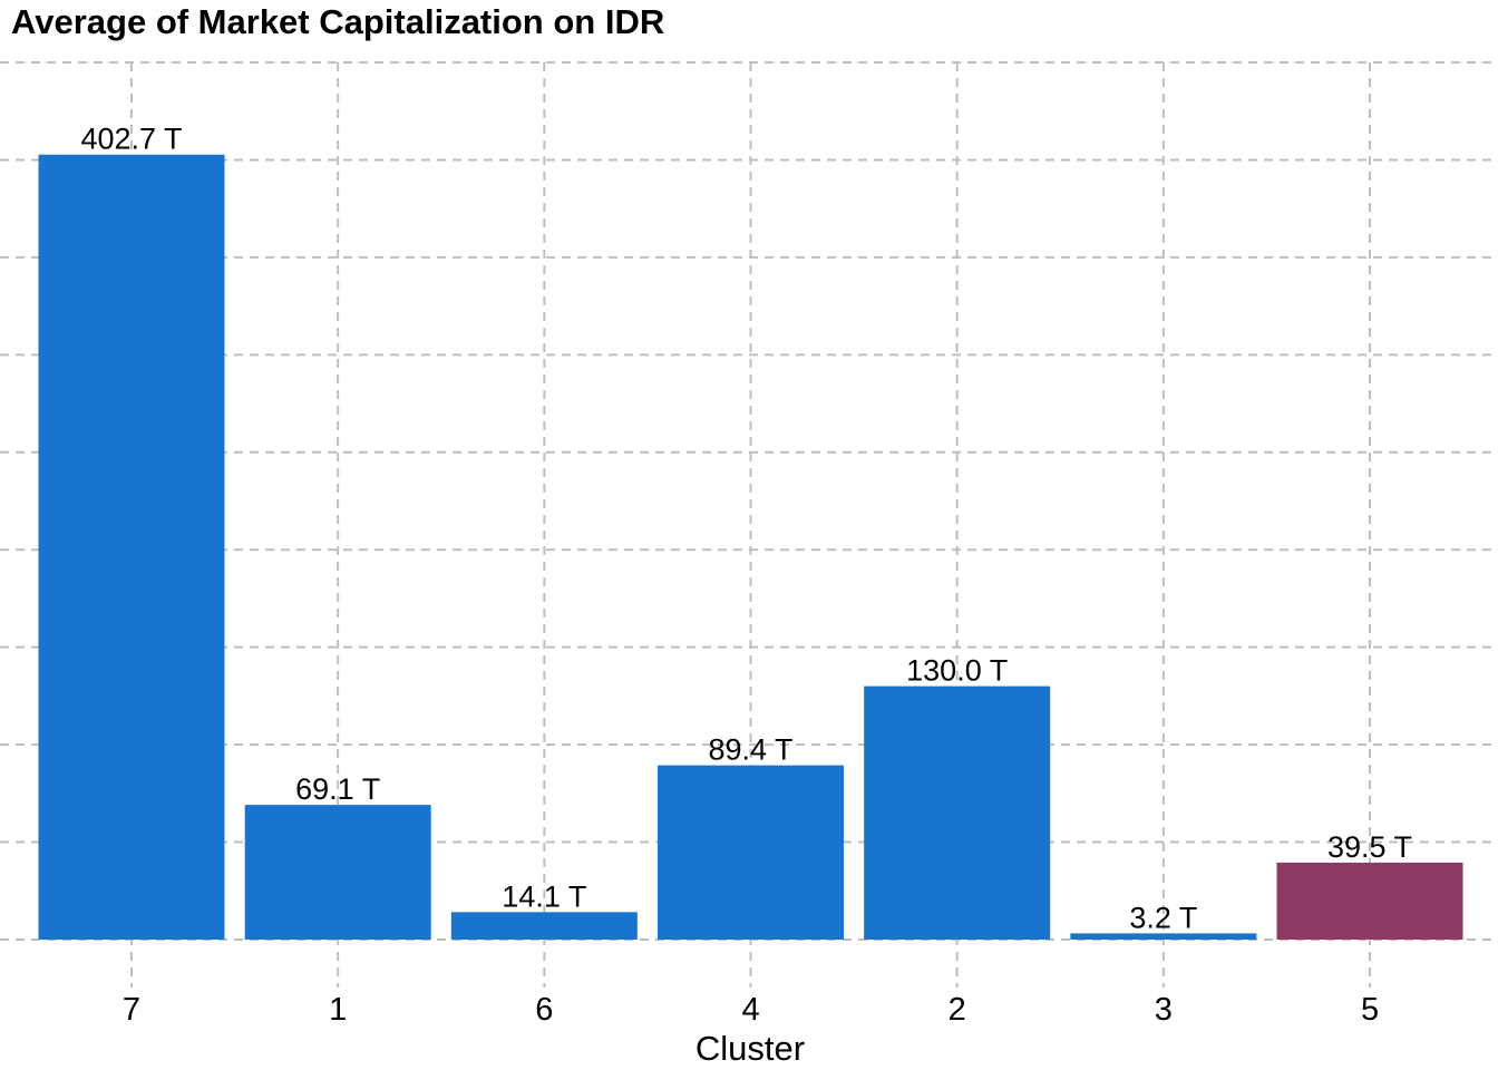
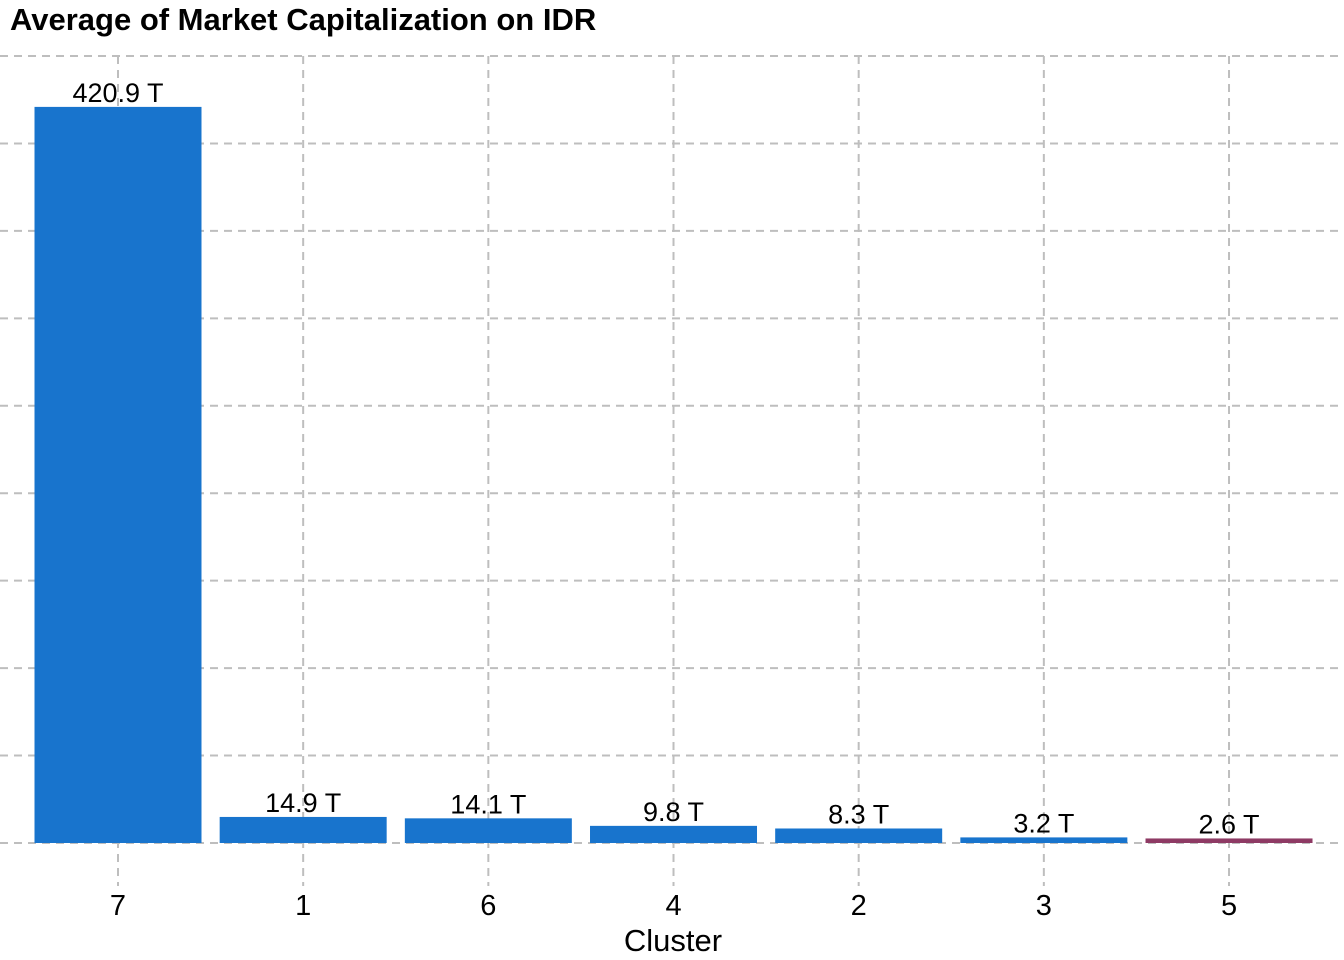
7: 402.7 -> 420.9
1: 69.1 -> 14.9
4: 89.4 -> 9.8
2: 130.0 -> 8.3
5: 39.5 -> 2.6
